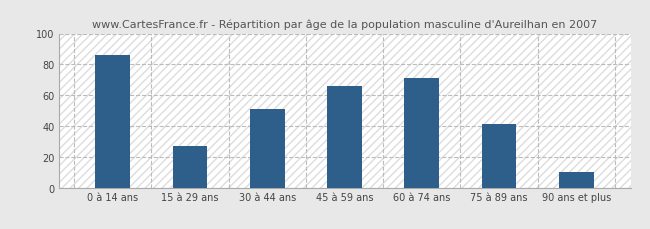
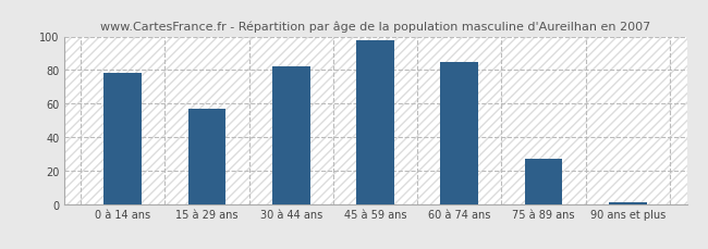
0 à 14 ans: 86 -> 78
15 à 29 ans: 27 -> 57
30 à 44 ans: 51 -> 82
45 à 59 ans: 66 -> 98
60 à 74 ans: 71 -> 85
75 à 89 ans: 41 -> 27
90 ans et plus: 10 -> 1
